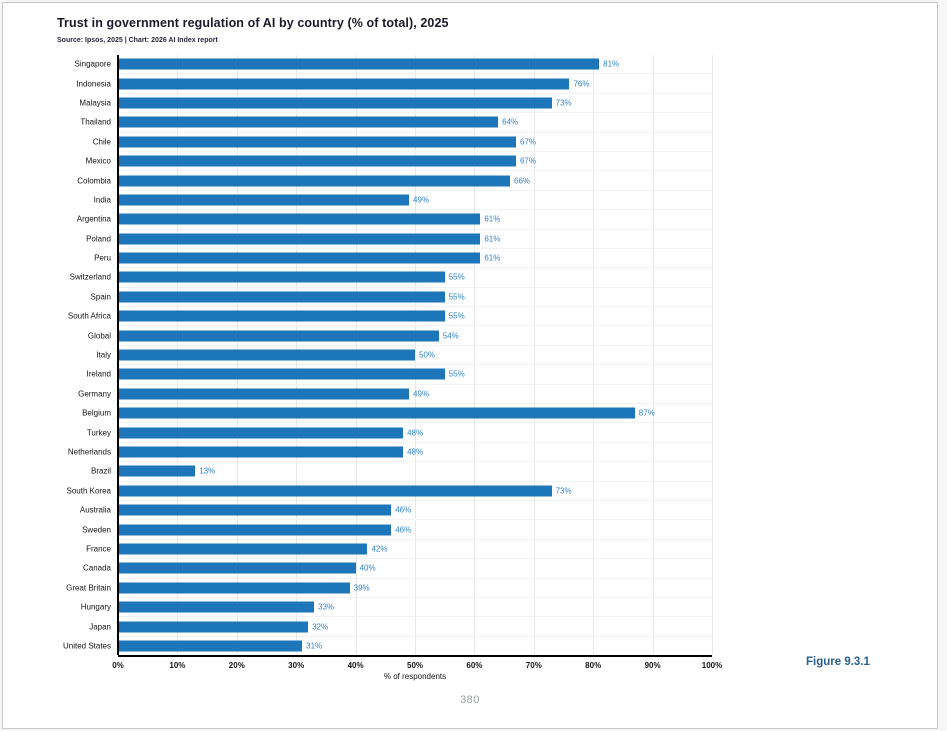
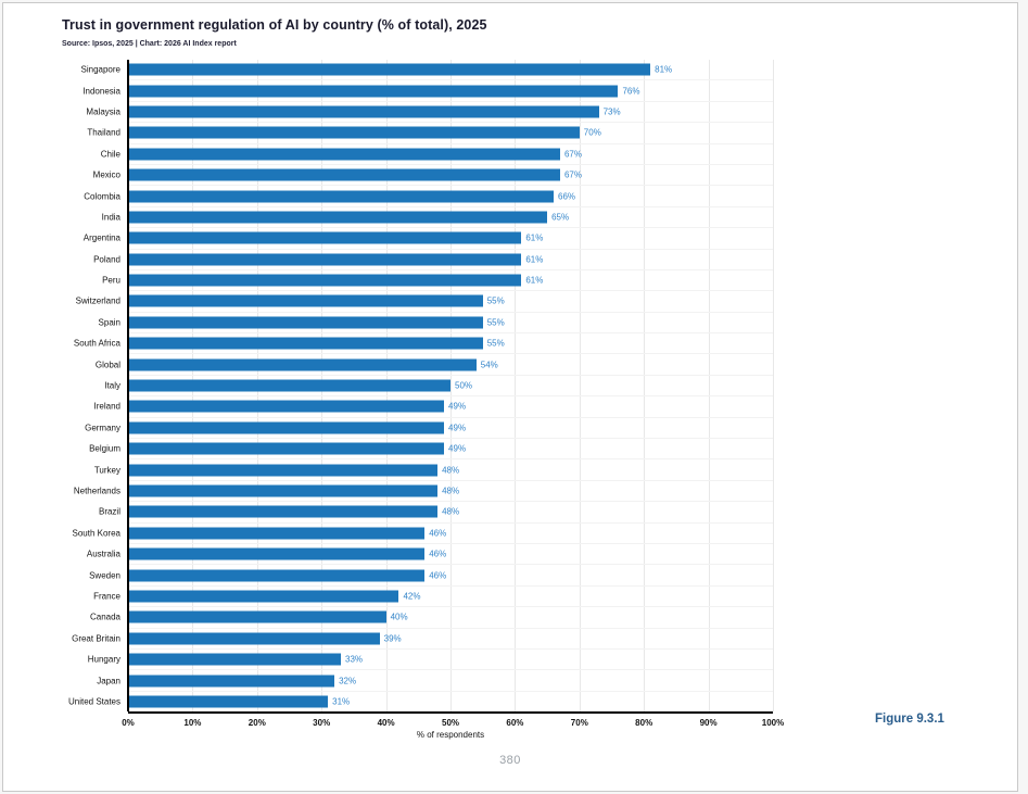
Thailand: 64% -> 70%
India: 49% -> 65%
Ireland: 55% -> 49%
Belgium: 87% -> 49%
Brazil: 13% -> 48%
South Korea: 73% -> 46%
